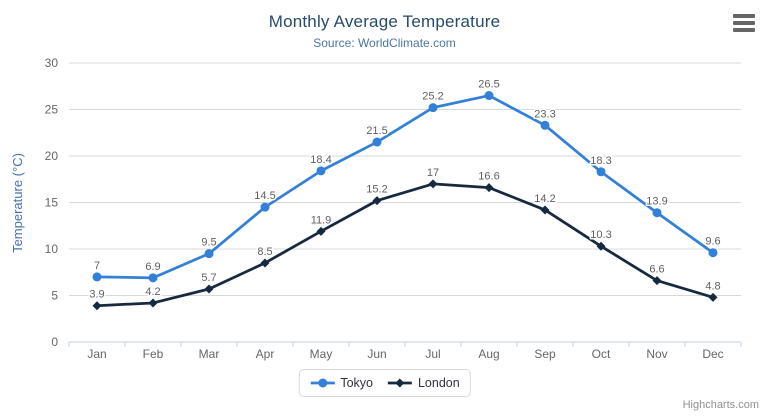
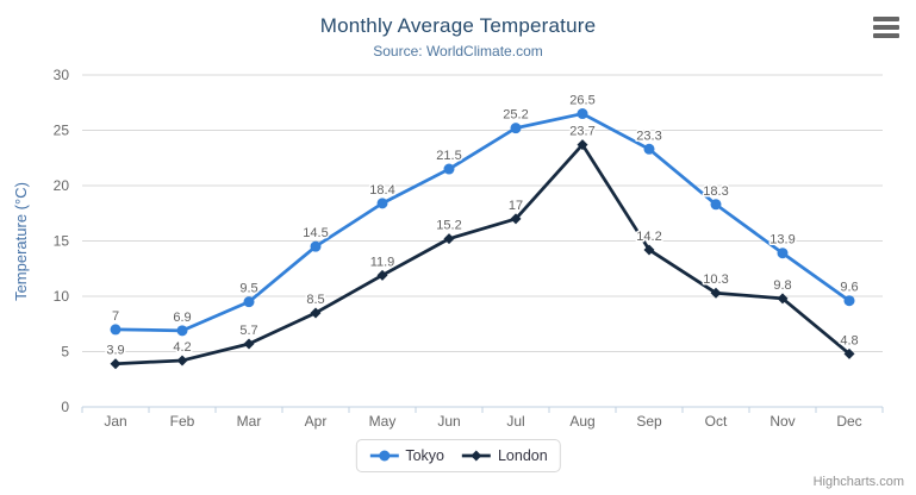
London/Aug: 16.6 -> 23.7
London/Nov: 6.6 -> 9.8
